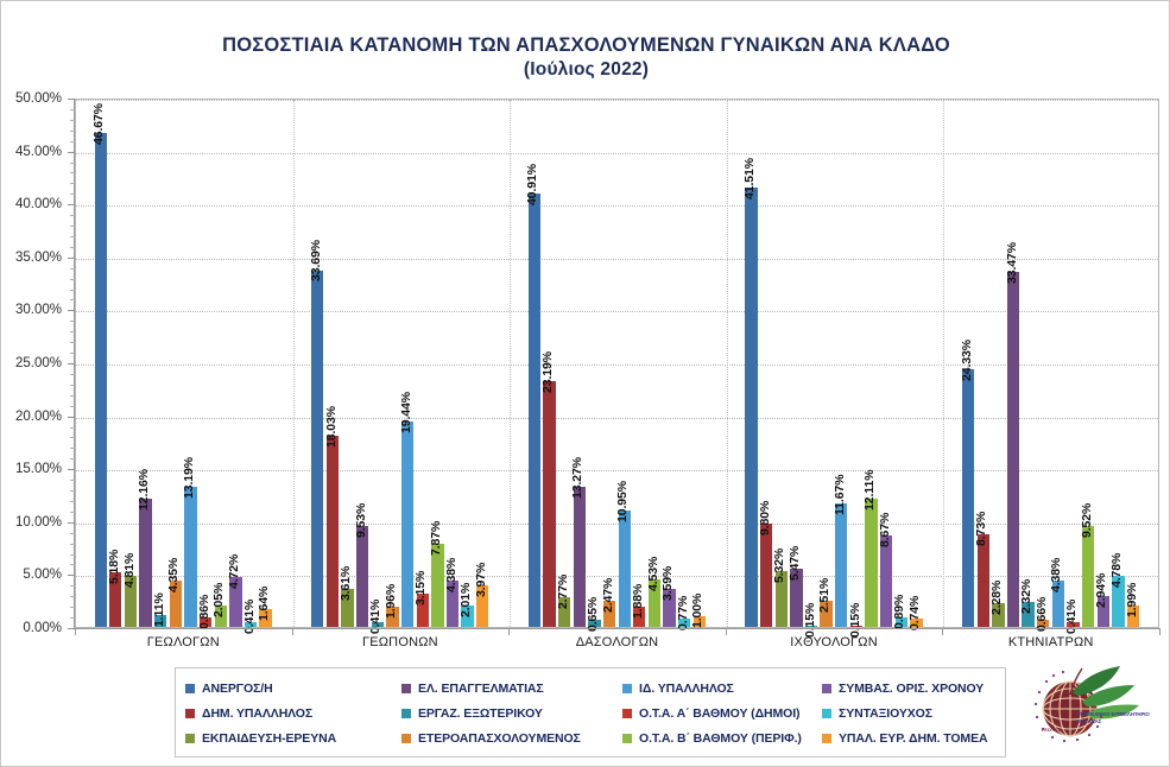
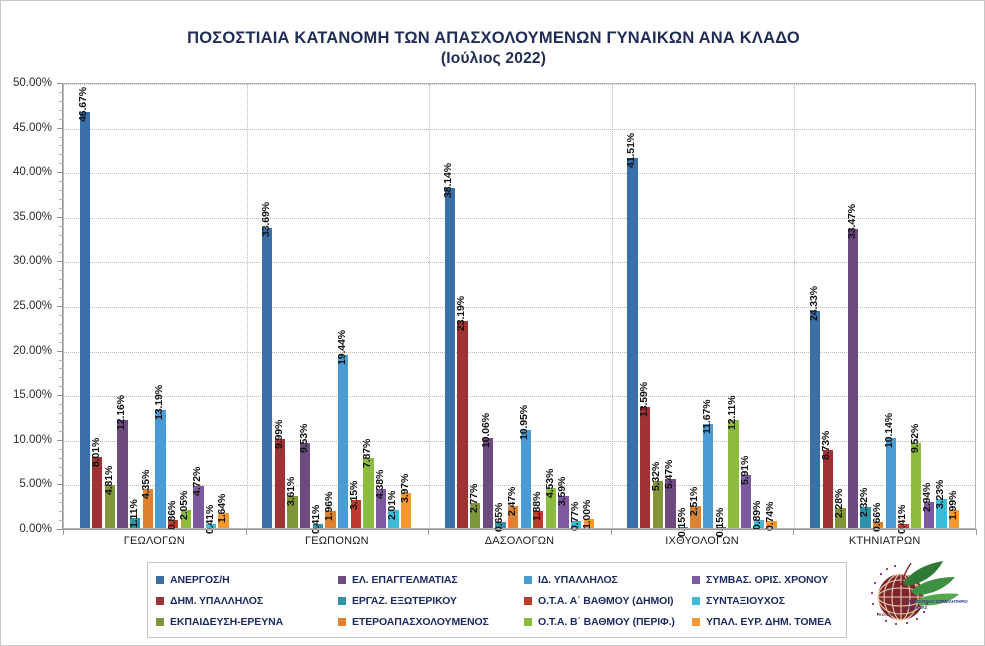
ΔΗΜ. ΥΠΑΛΛΗΛΟΣ/ΓΕΩΛΟΓΩΝ: 5.18% -> 8.01%
ΔΗΜ. ΥΠΑΛΛΗΛΟΣ/ΓΕΩΠΟΝΩΝ: 18.03% -> 9.99%
ΑΝΕΡΓΟΣ/Η/ΔΑΣΟΛΟΓΩΝ: 40.91% -> 38.14%
ΕΛ. ΕΠΑΓΓΕΛΜΑΤΙΑΣ/ΔΑΣΟΛΟΓΩΝ: 13.27% -> 10.06%
ΔΗΜ. ΥΠΑΛΛΗΛΟΣ/ΙΧΘΥΟΛΟΓΩΝ: 9.80% -> 13.59%
ΣΥΜΒΑΣ. ΟΡΙΣ. ΧΡΟΝΟΥ/ΙΧΘΥΟΛΟΓΩΝ: 8.67% -> 5.91%
ΙΔ. ΥΠΑΛΛΗΛΟΣ/ΚΤΗΝΙΑΤΡΩΝ: 4.38% -> 10.14%
ΣΥΝΤΑΞΙΟΥΧΟΣ/ΚΤΗΝΙΑΤΡΩΝ: 4.78% -> 3.23%
